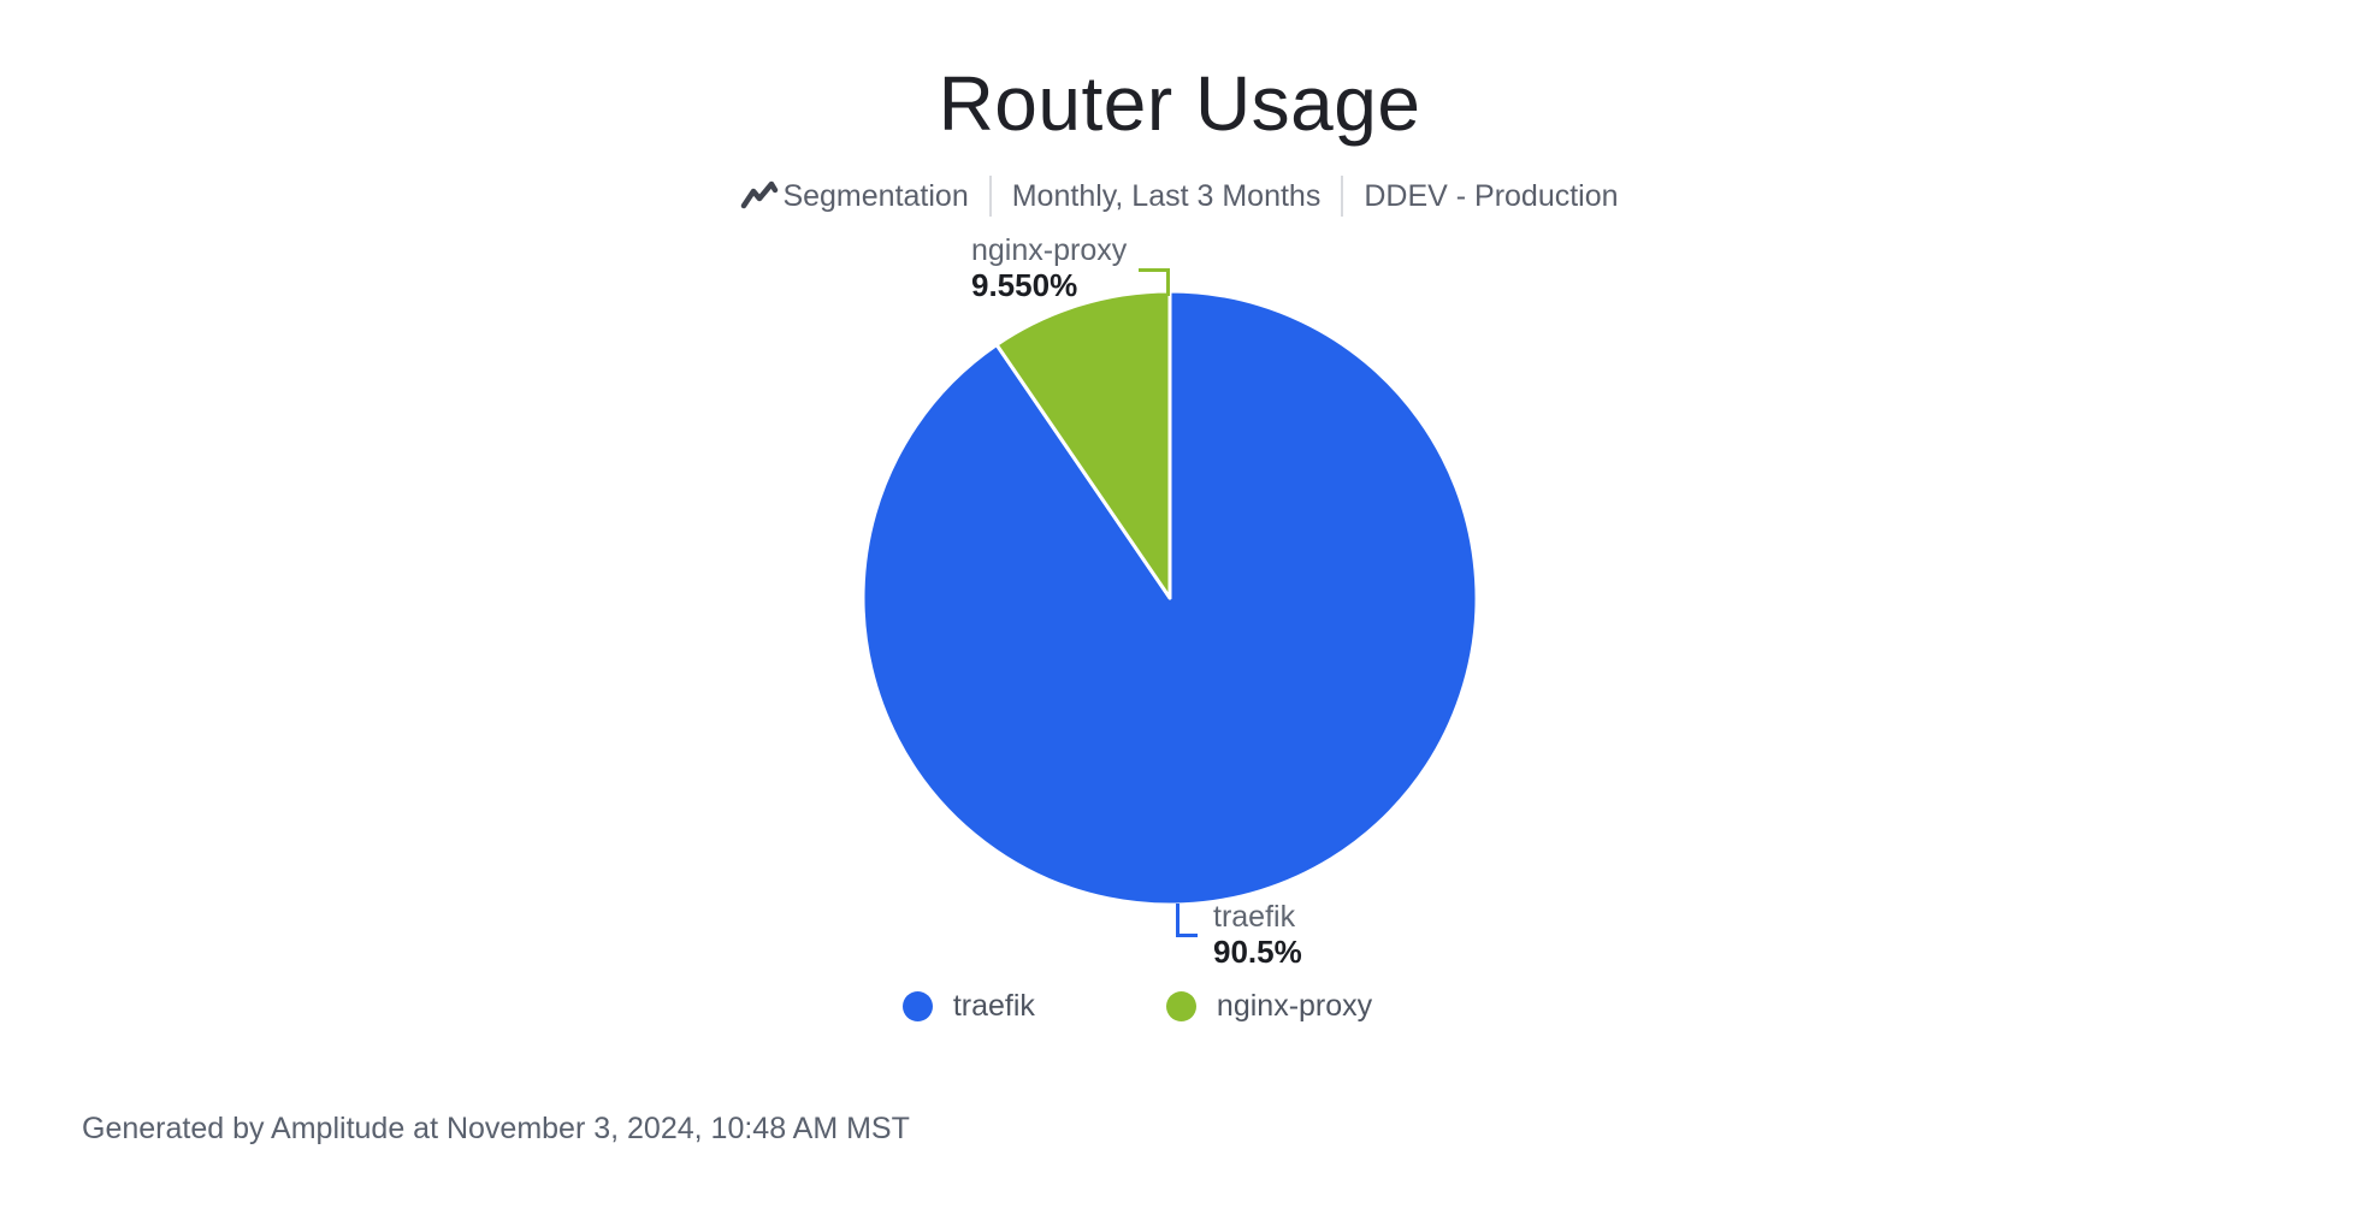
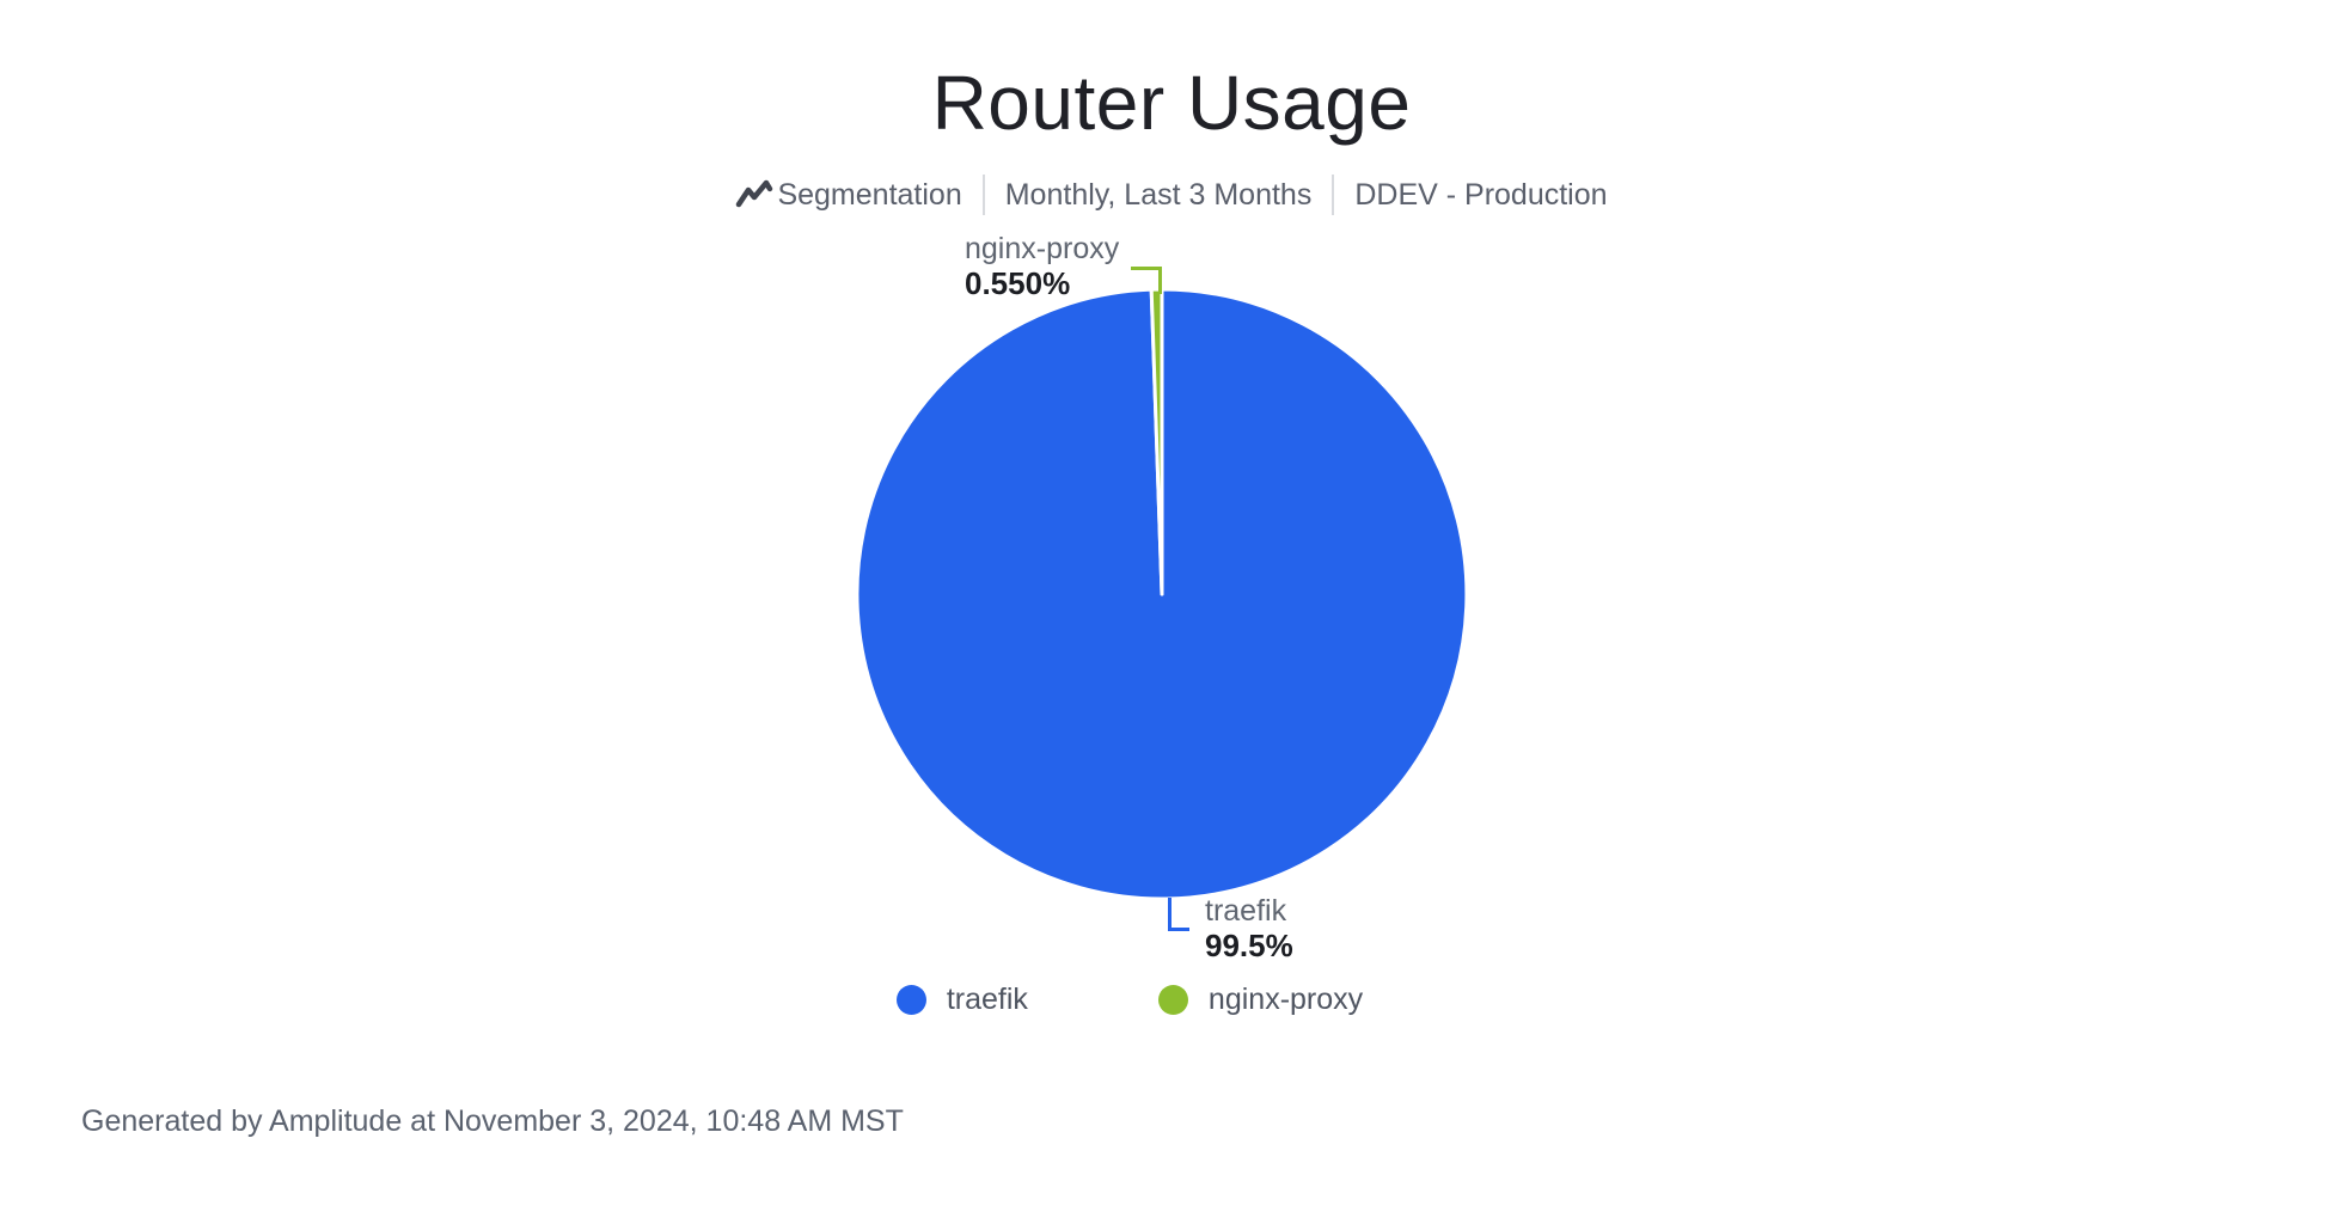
traefik: 90.5% -> 99.5%
nginx-proxy: 9.550% -> 0.550%
